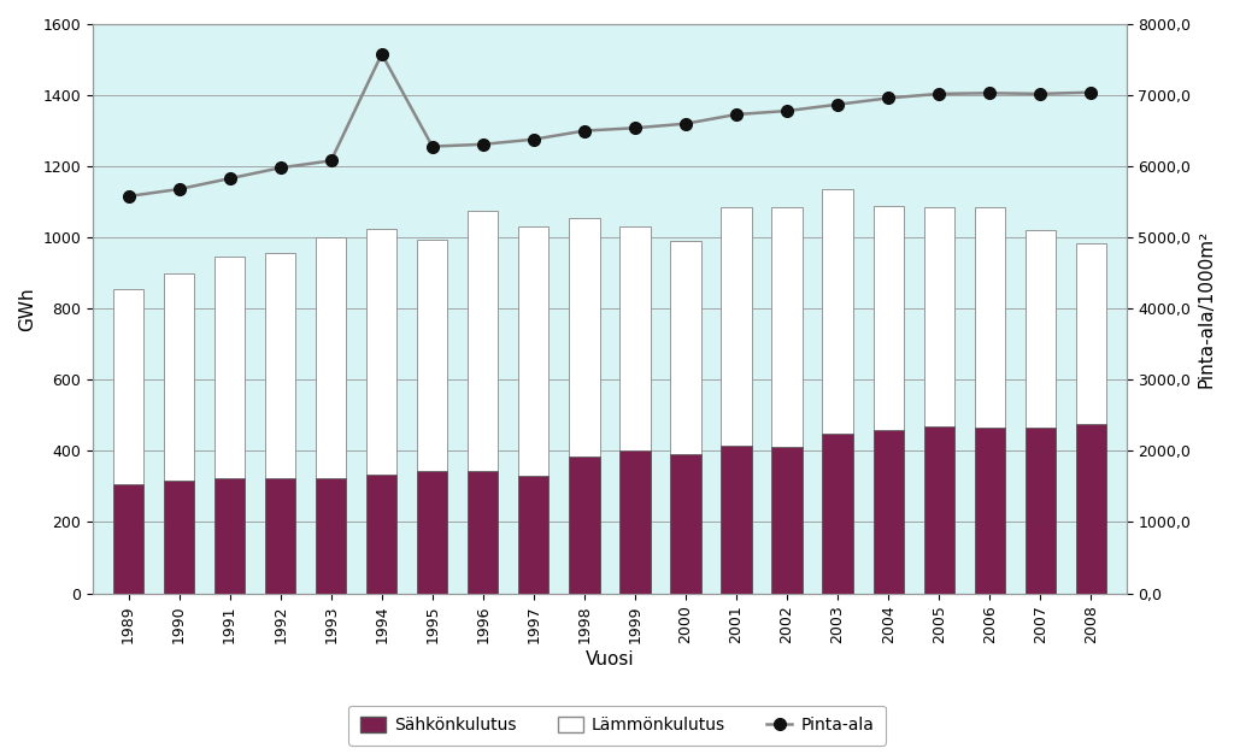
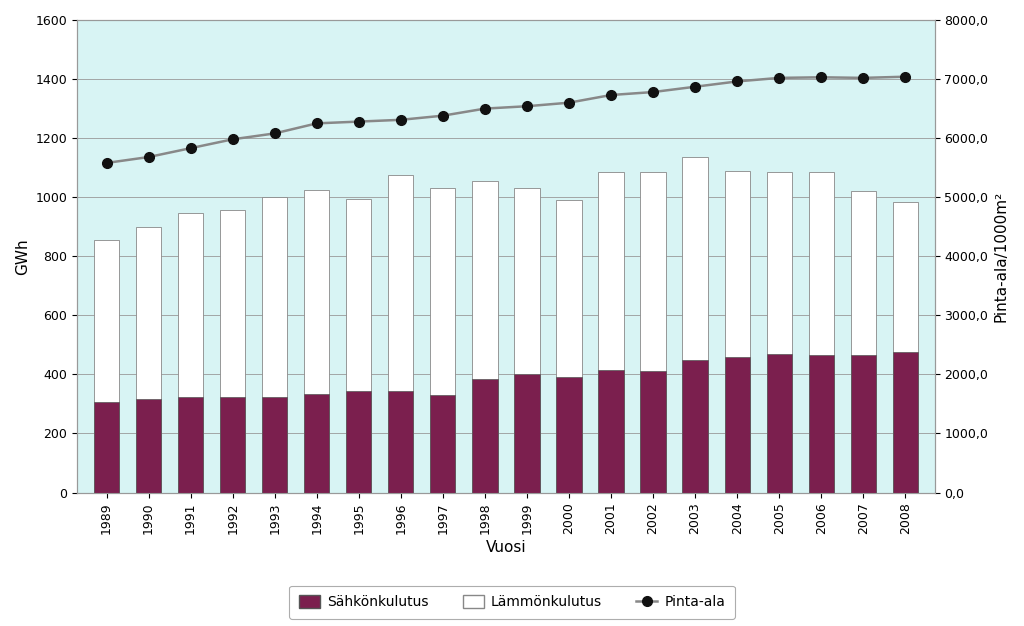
Pinta-ala/1994: 7580 -> 6250
